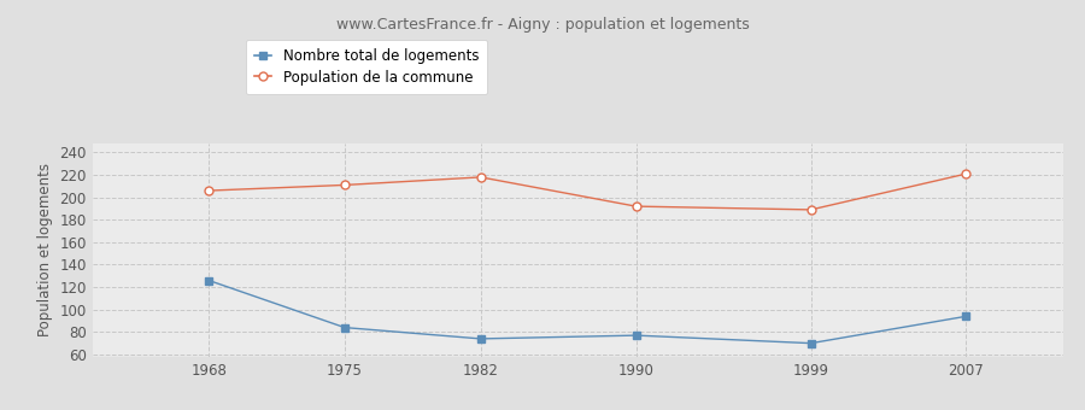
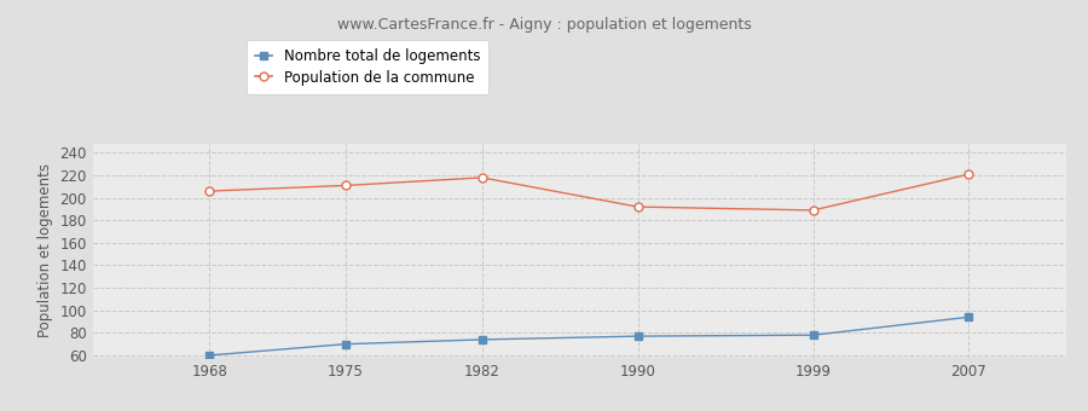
Nombre total de logements/1968: 126 -> 60
Nombre total de logements/1975: 84 -> 70
Nombre total de logements/1999: 70 -> 78
